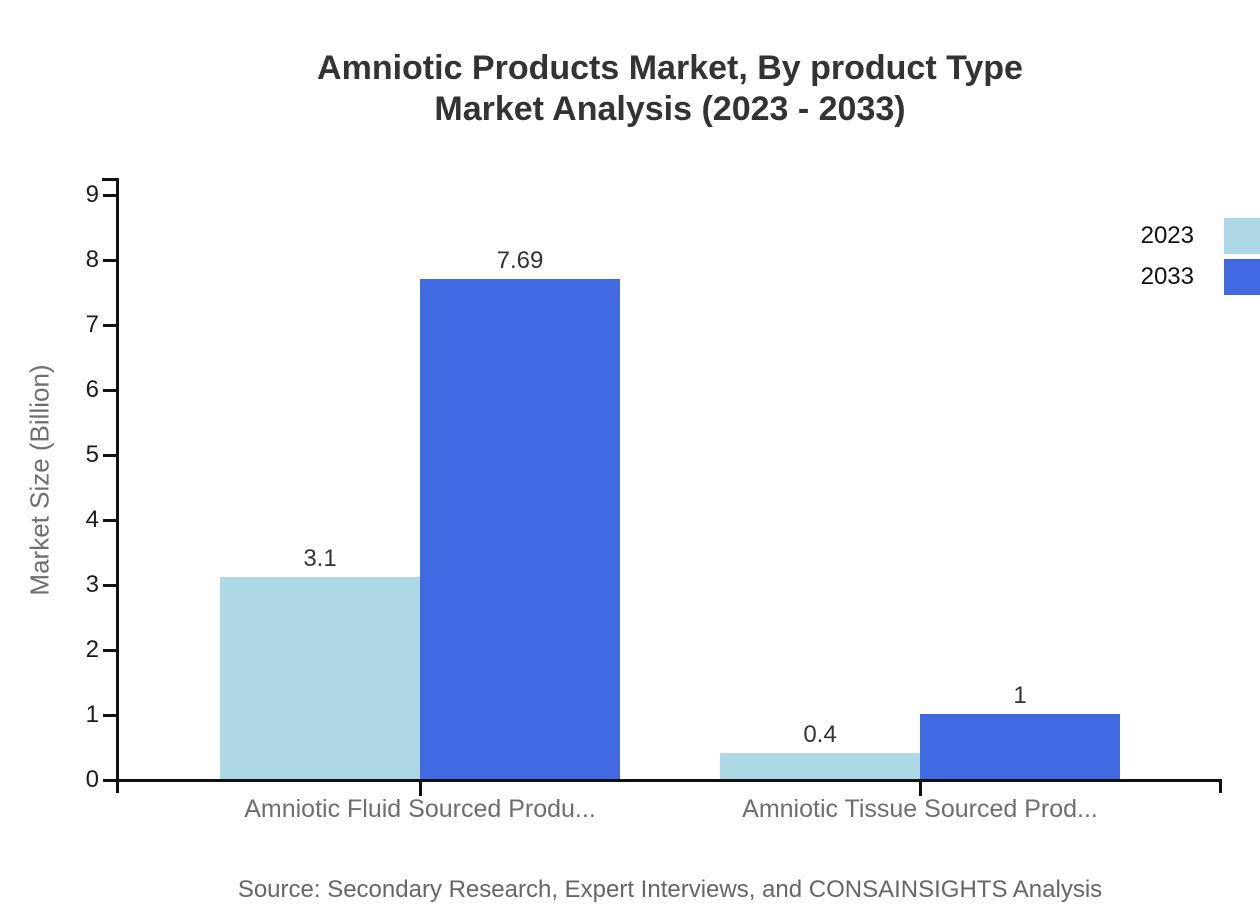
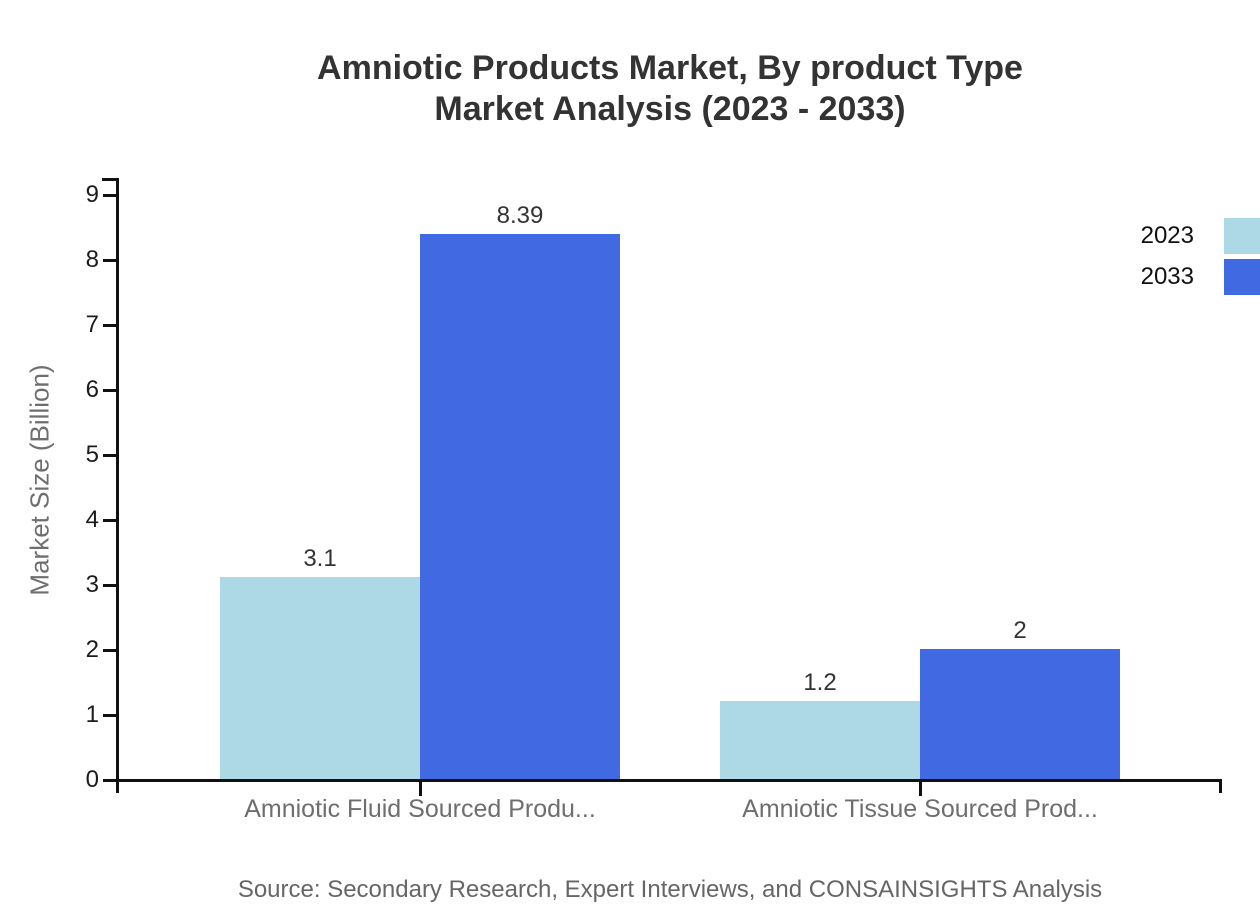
2033/Amniotic Fluid Sourced Produ...: 7.69 -> 8.39
2023/Amniotic Tissue Sourced Prod...: 0.4 -> 1.2
2033/Amniotic Tissue Sourced Prod...: 1 -> 2
